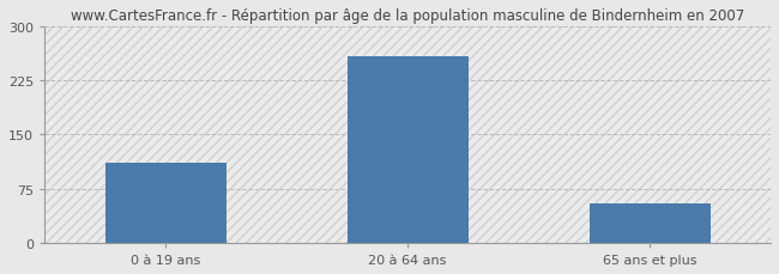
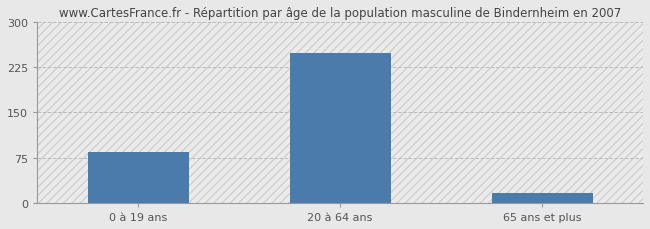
0 à 19 ans: 110 -> 84
20 à 64 ans: 258 -> 248
65 ans et plus: 55 -> 16
